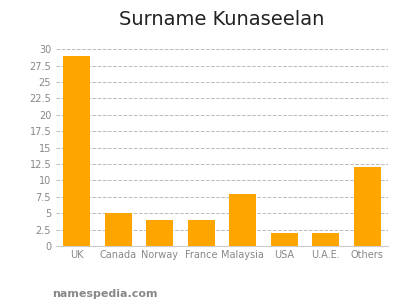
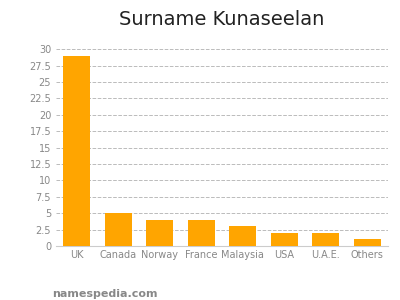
Malaysia: 8 -> 3
Others: 12 -> 1
